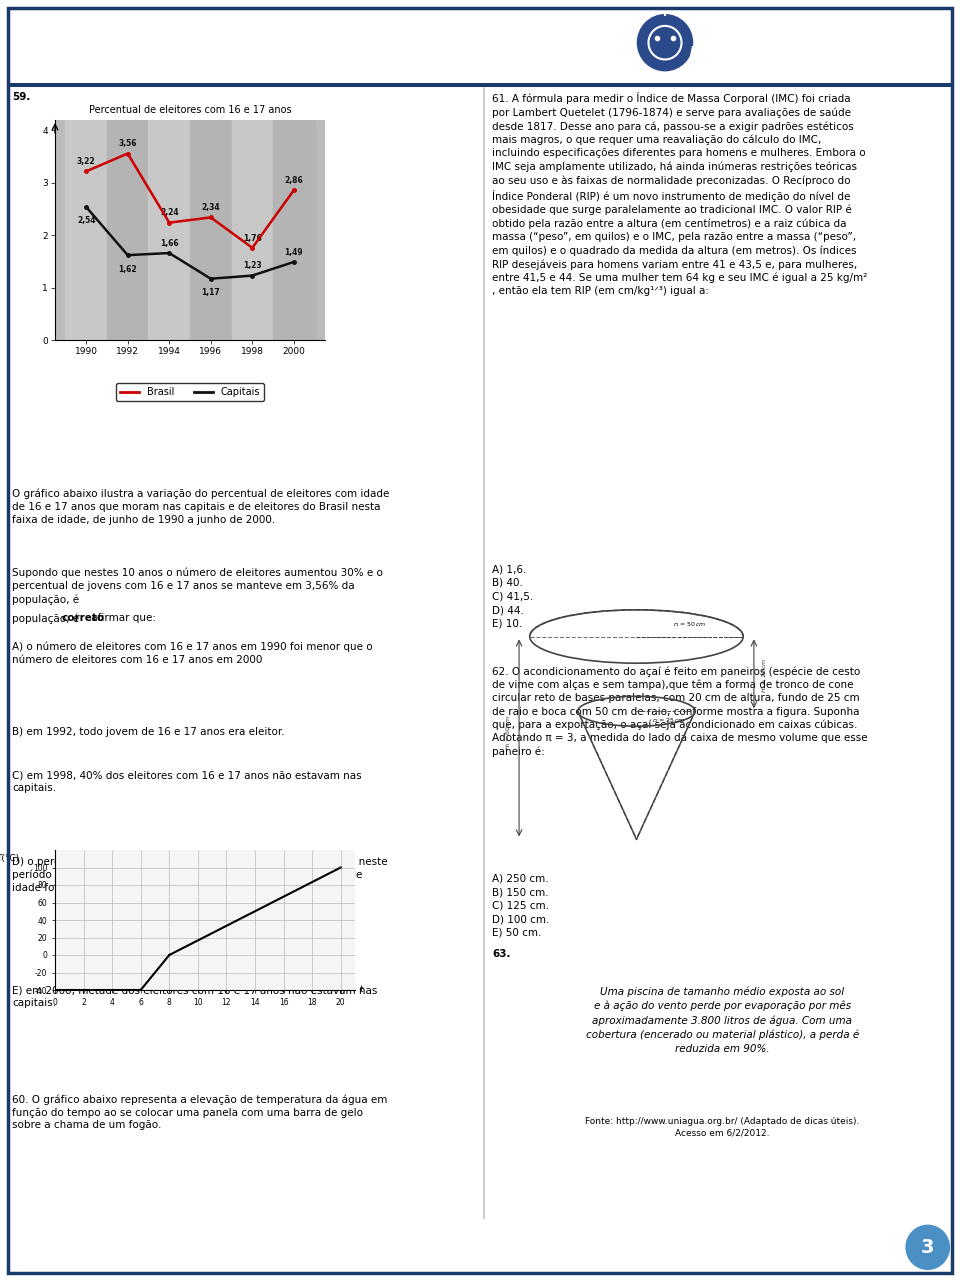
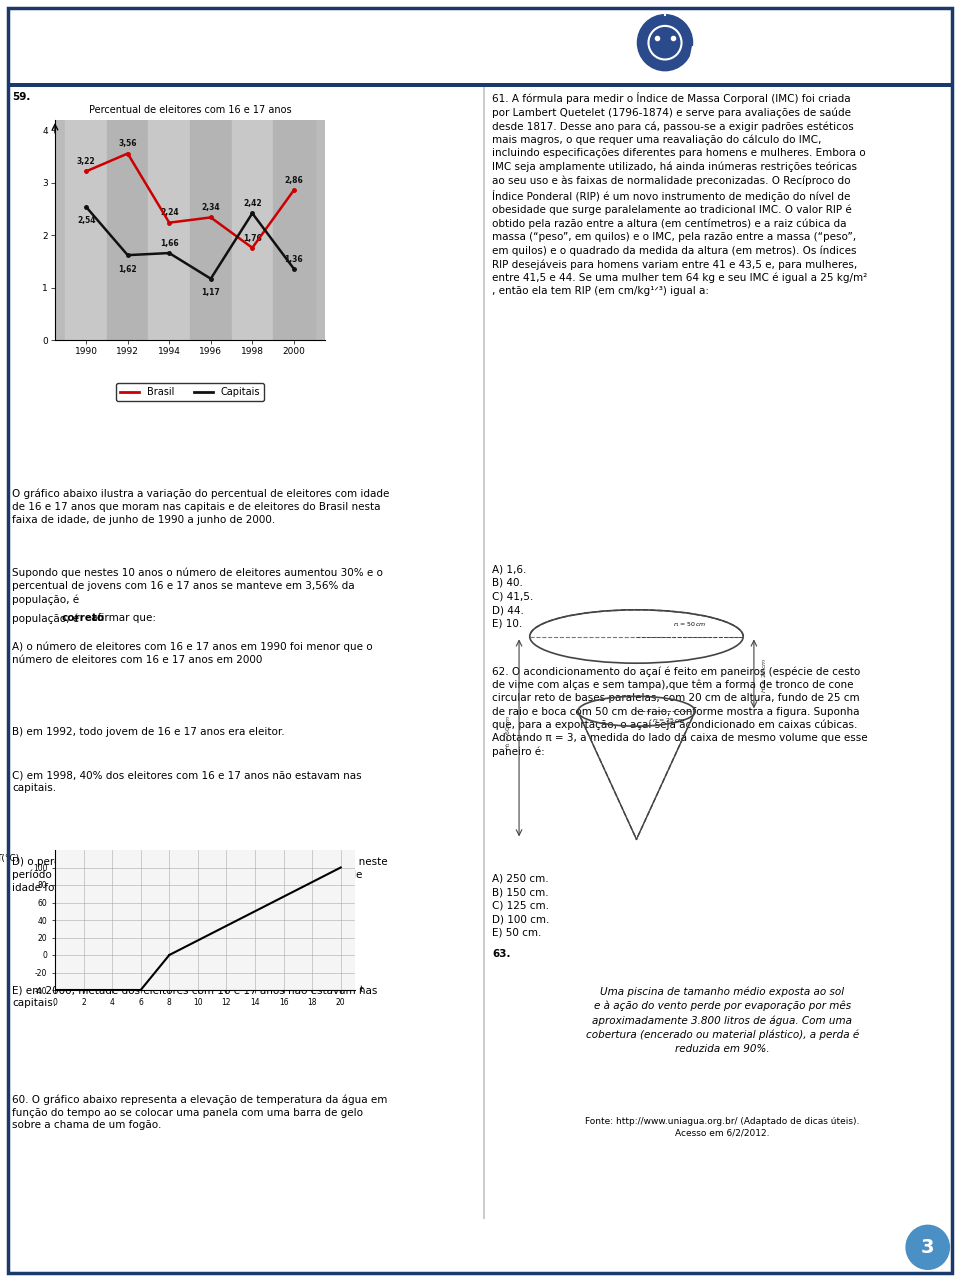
Capitais/1998: 1,23 -> 2,42
Capitais/2000: 1,49 -> 1,36
